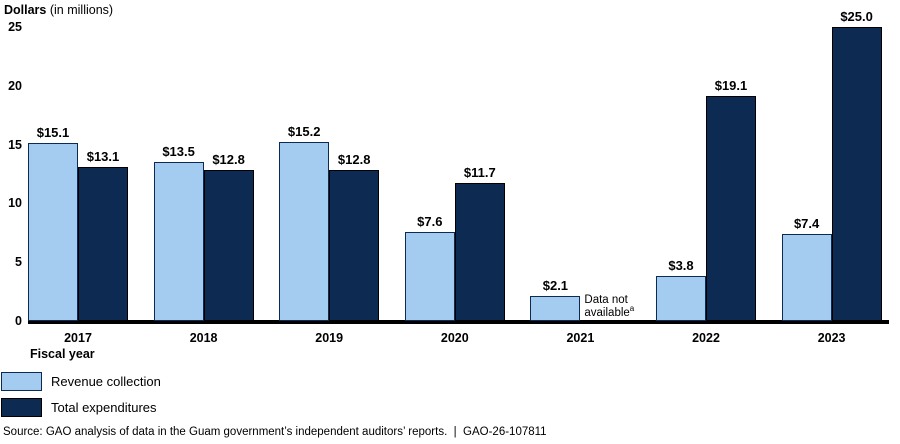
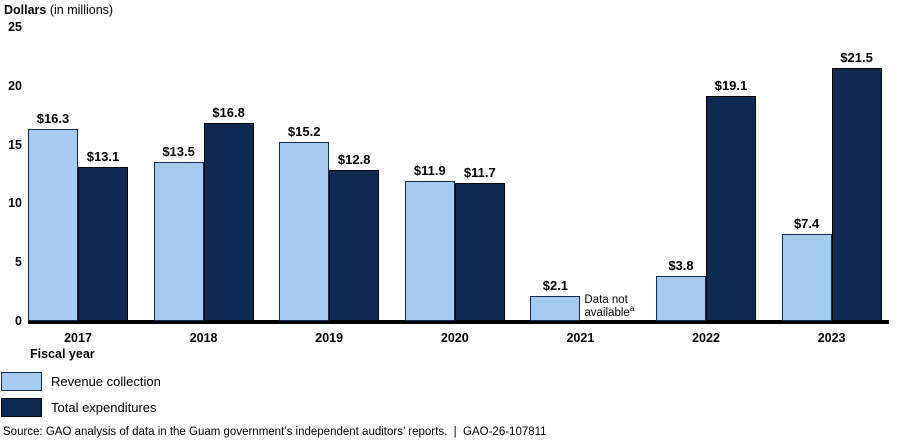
Revenue collection/2017: $15.1 -> $16.3
Total expenditures/2018: $12.8 -> $16.8
Revenue collection/2020: $7.6 -> $11.9
Total expenditures/2023: $25.0 -> $21.5
